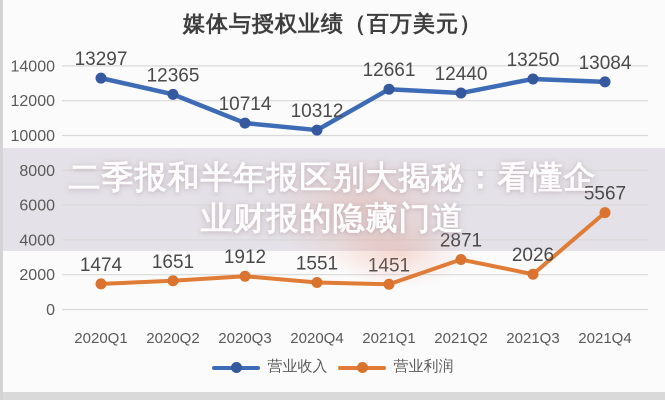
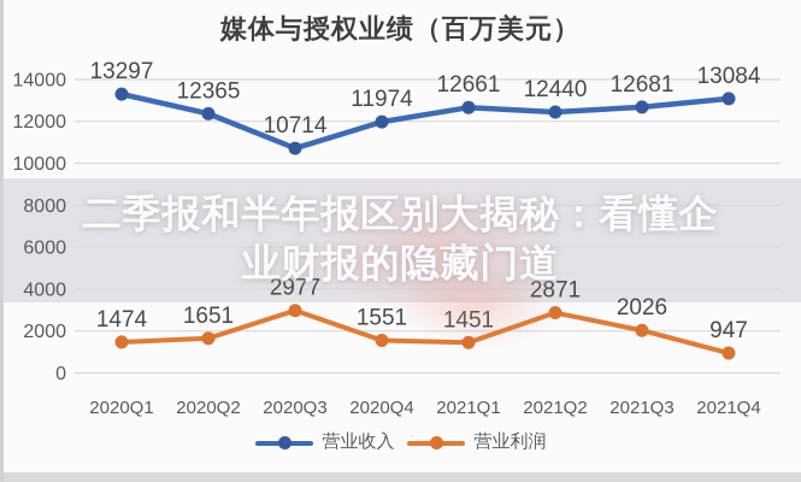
营业利润/2020Q3: 1912 -> 2977
营业收入/2020Q4: 10312 -> 11974
营业收入/2021Q3: 13250 -> 12681
营业利润/2021Q4: 5567 -> 947
